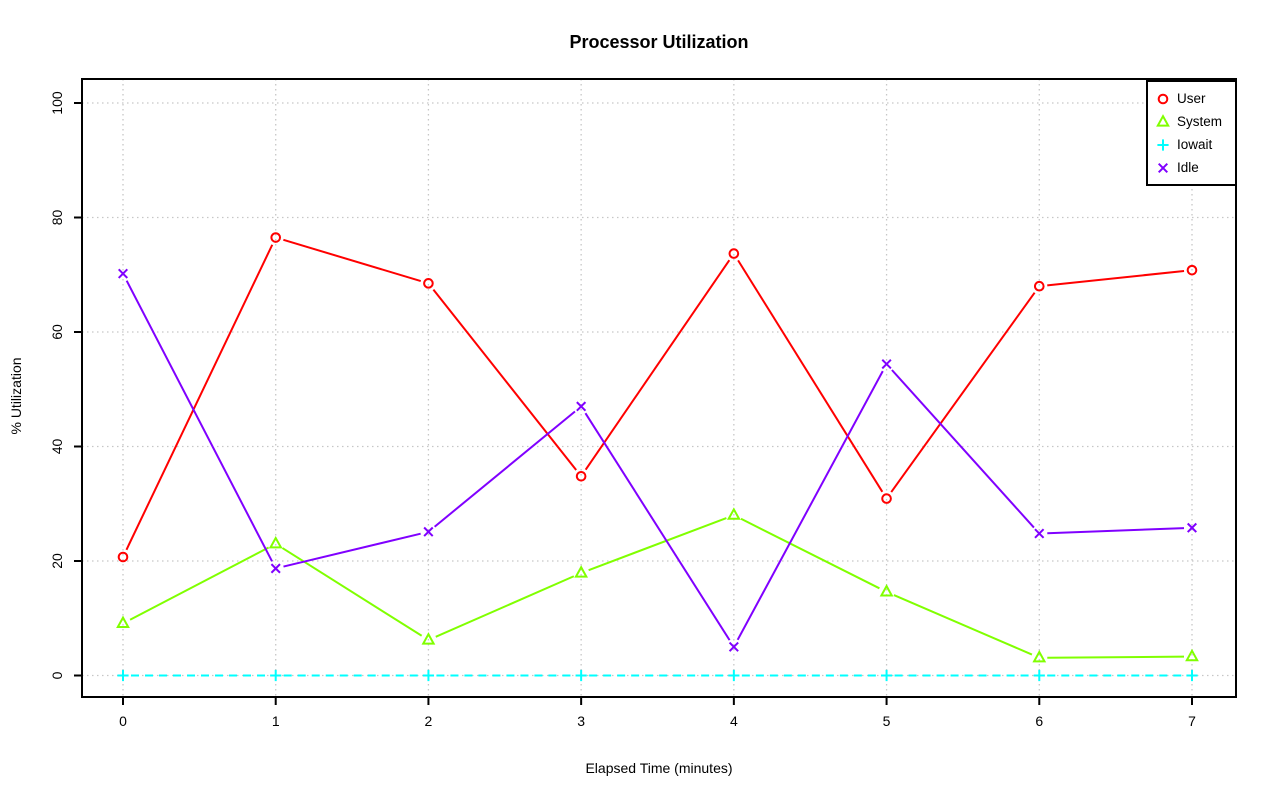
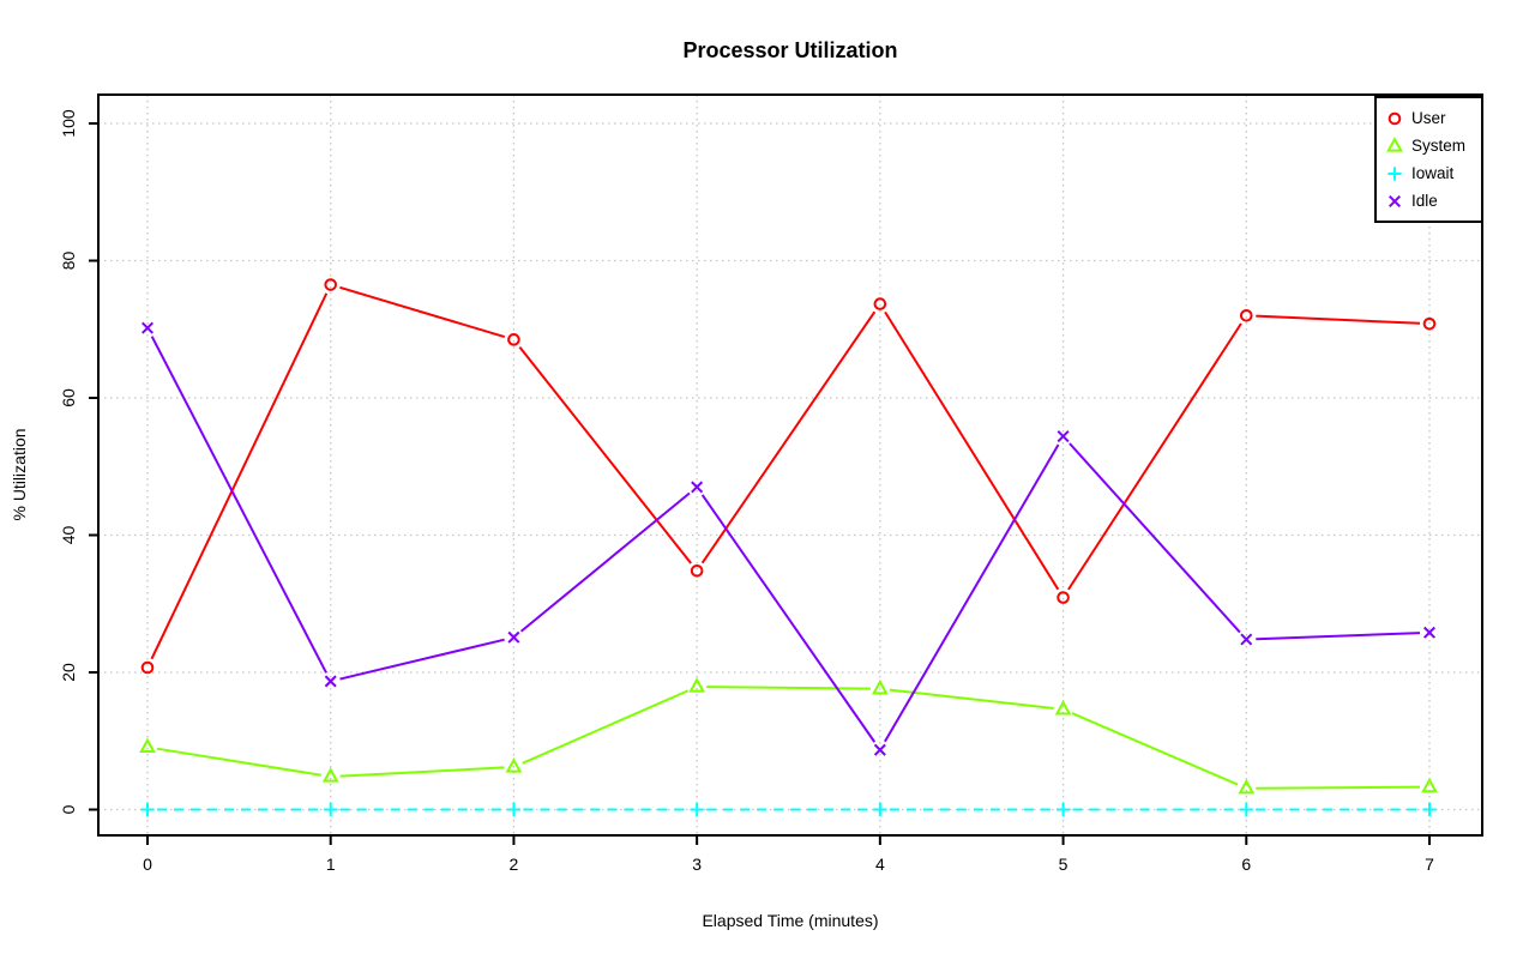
System/1: 23 -> 5
System/4: 28 -> 18
Idle/4: 5 -> 9
User/6: 68 -> 72
